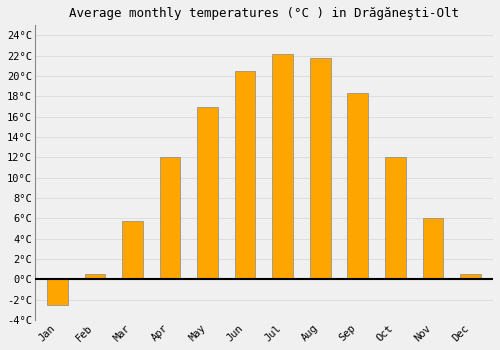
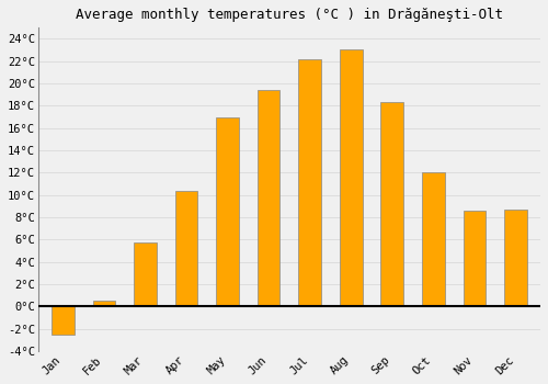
Apr: 12.0°C -> 10.4°C
Jun: 20.5°C -> 19.4°C
Aug: 21.8°C -> 23.1°C
Nov: 6.0°C -> 8.6°C
Dec: 0.5°C -> 8.7°C
